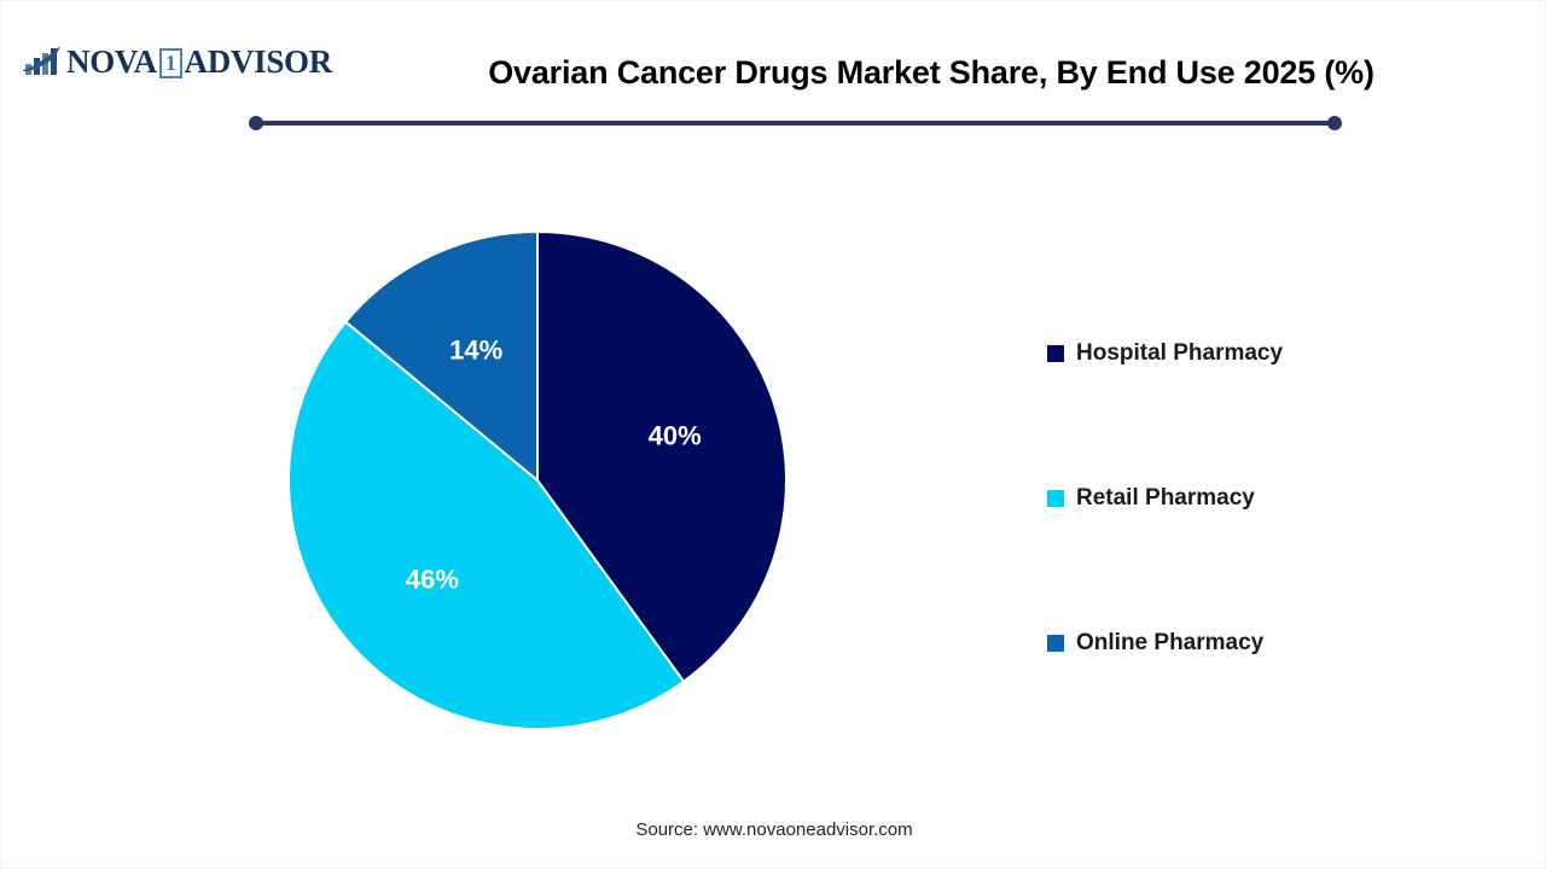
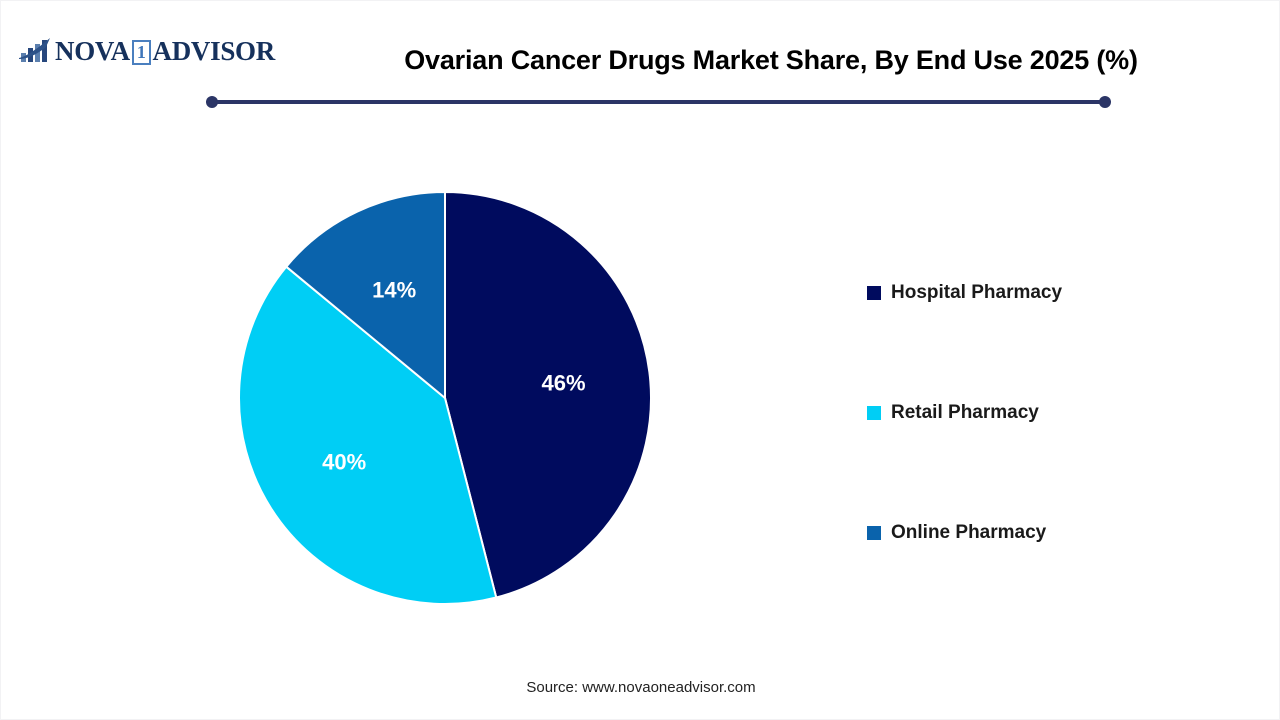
Hospital Pharmacy: 40% -> 46%
Retail Pharmacy: 46% -> 40%
